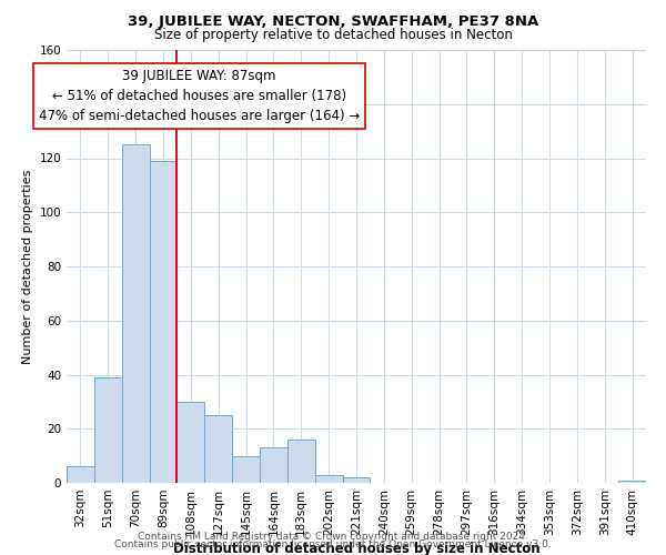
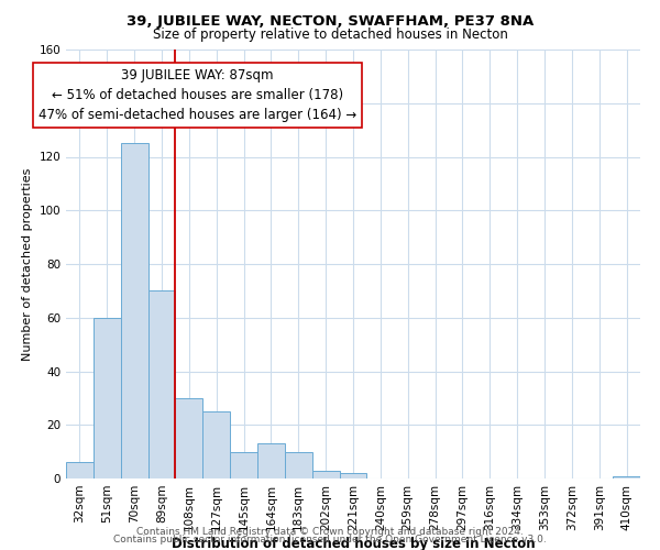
51sqm: 39 -> 60
89sqm: 119 -> 70
183sqm: 16 -> 10
